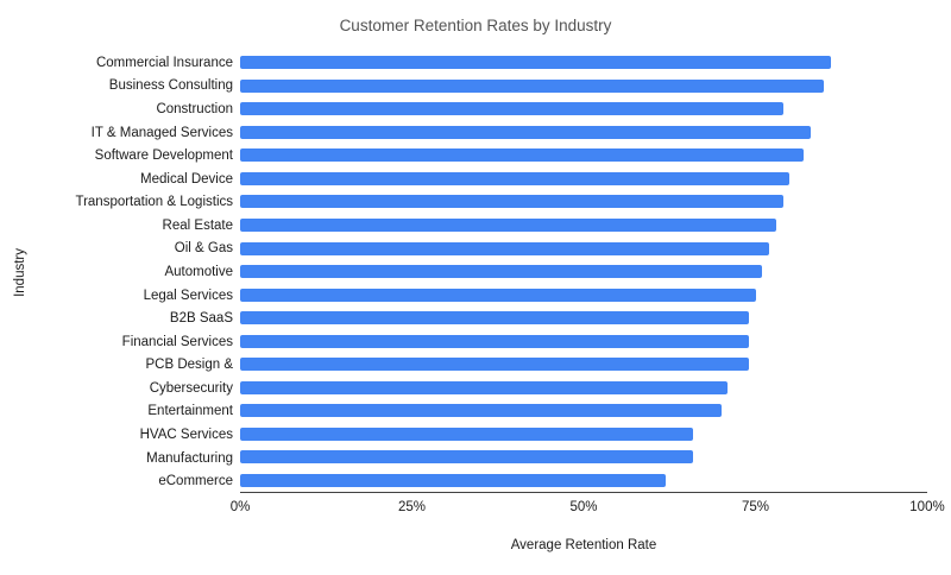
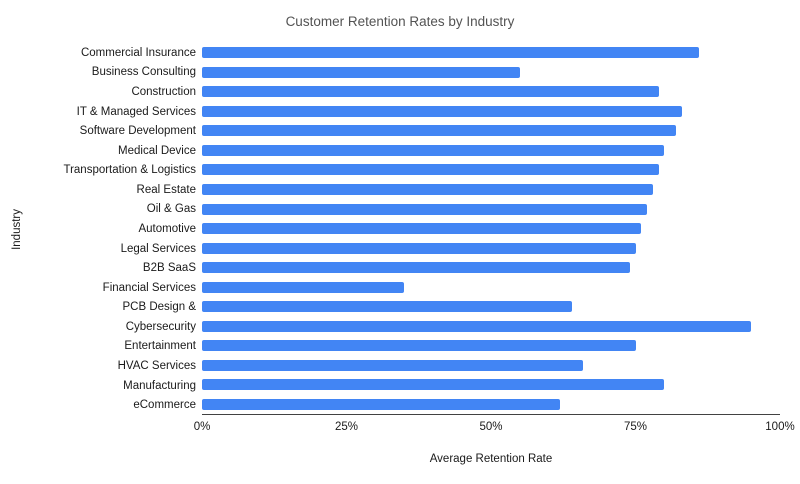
Business Consulting: 85% -> 55%
Financial Services: 74% -> 35%
PCB Design &: 74% -> 64%
Cybersecurity: 71% -> 95%
Entertainment: 70% -> 75%
Manufacturing: 66% -> 80%
